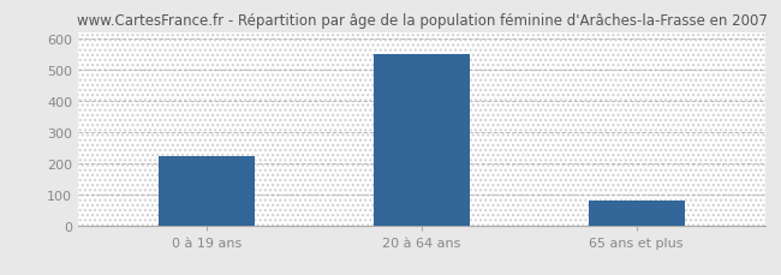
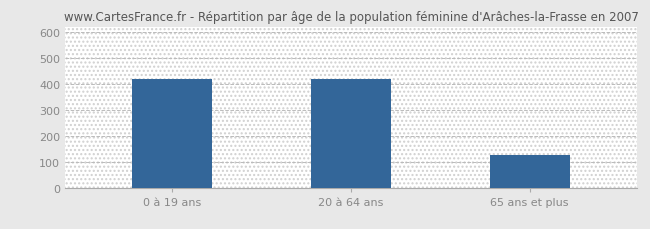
0 à 19 ans: 220 -> 420
20 à 64 ans: 550 -> 420
65 ans et plus: 78 -> 125
